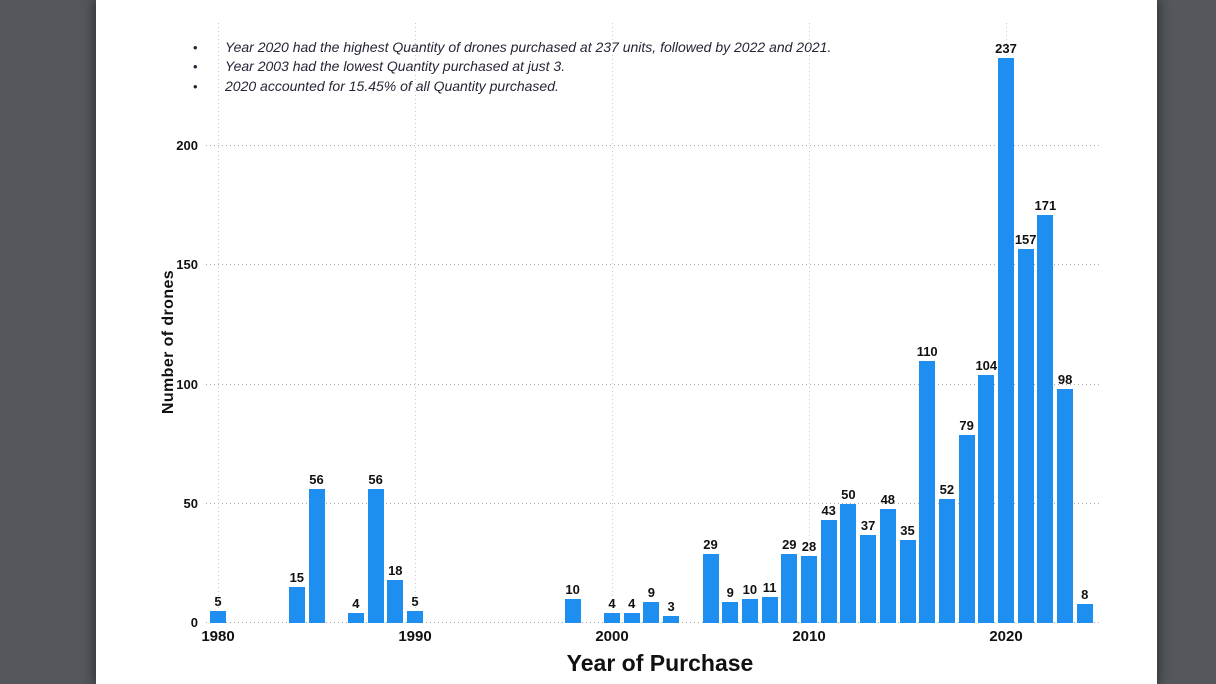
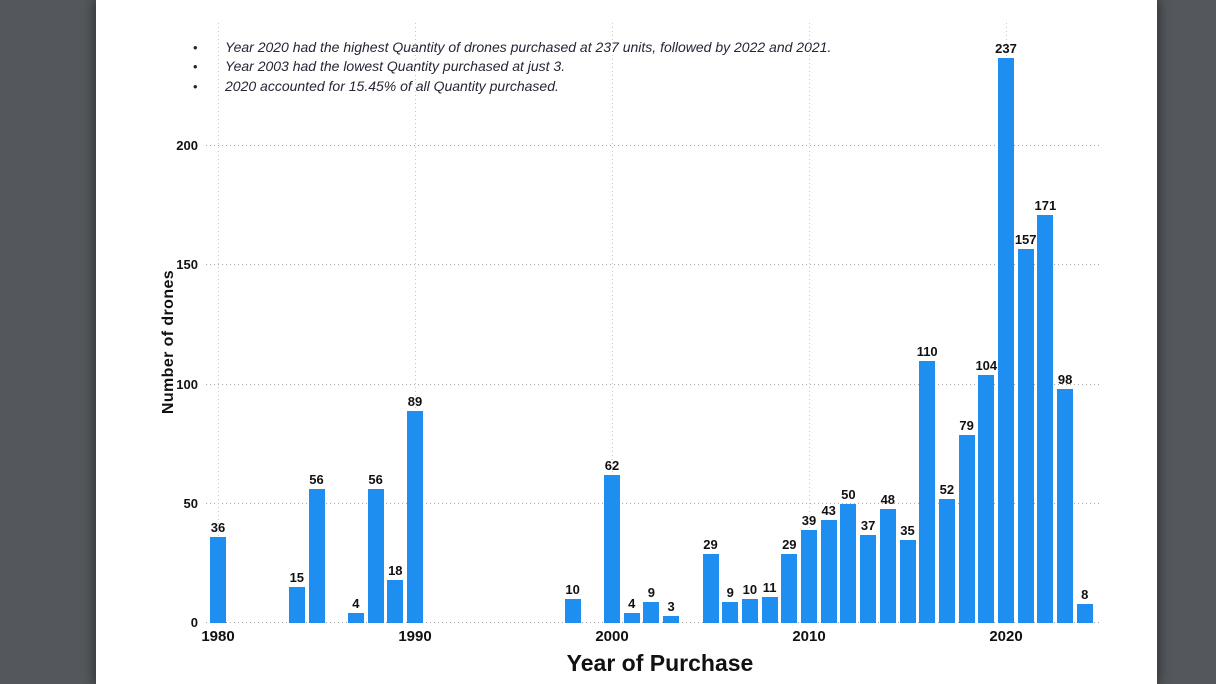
1980: 5 -> 36
1990: 5 -> 89
2000: 4 -> 62
2010: 28 -> 39
